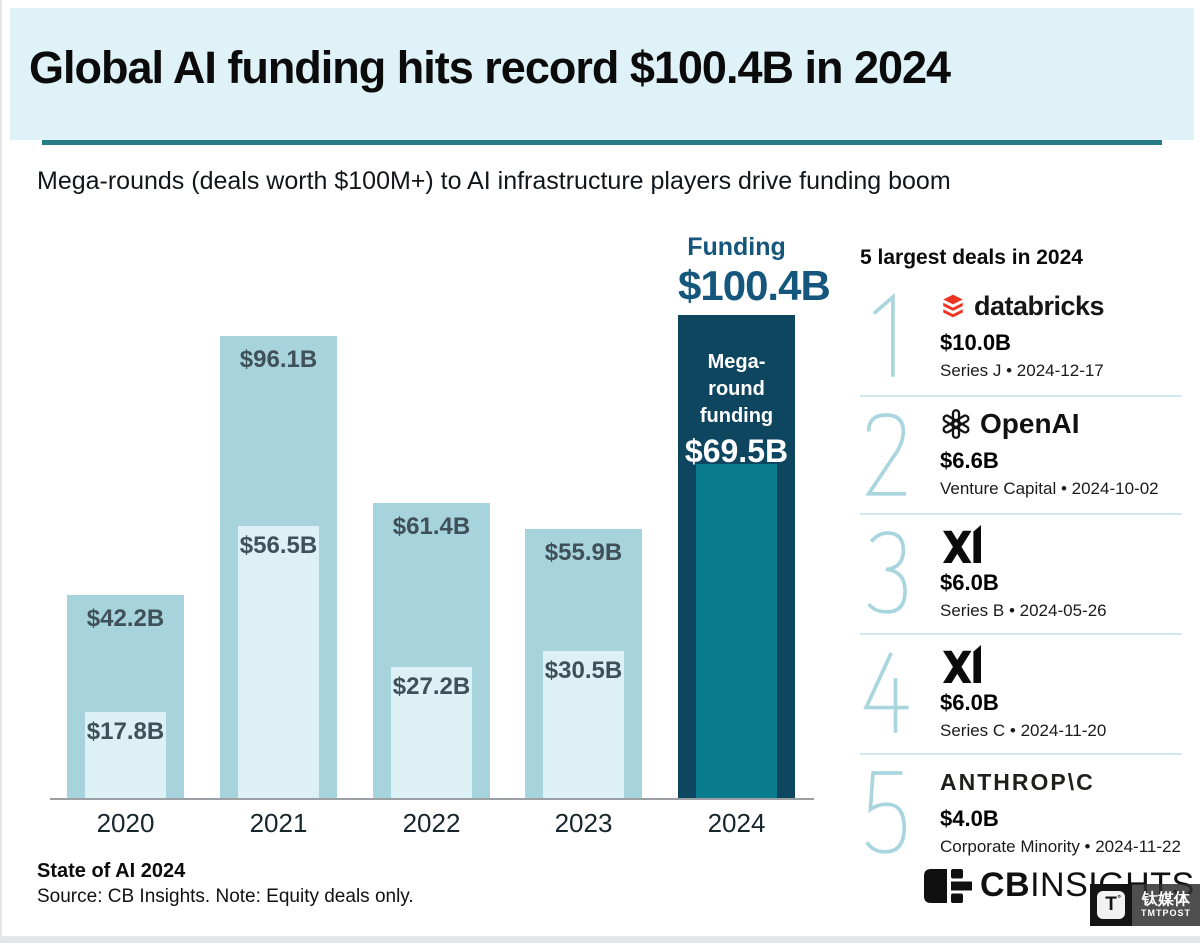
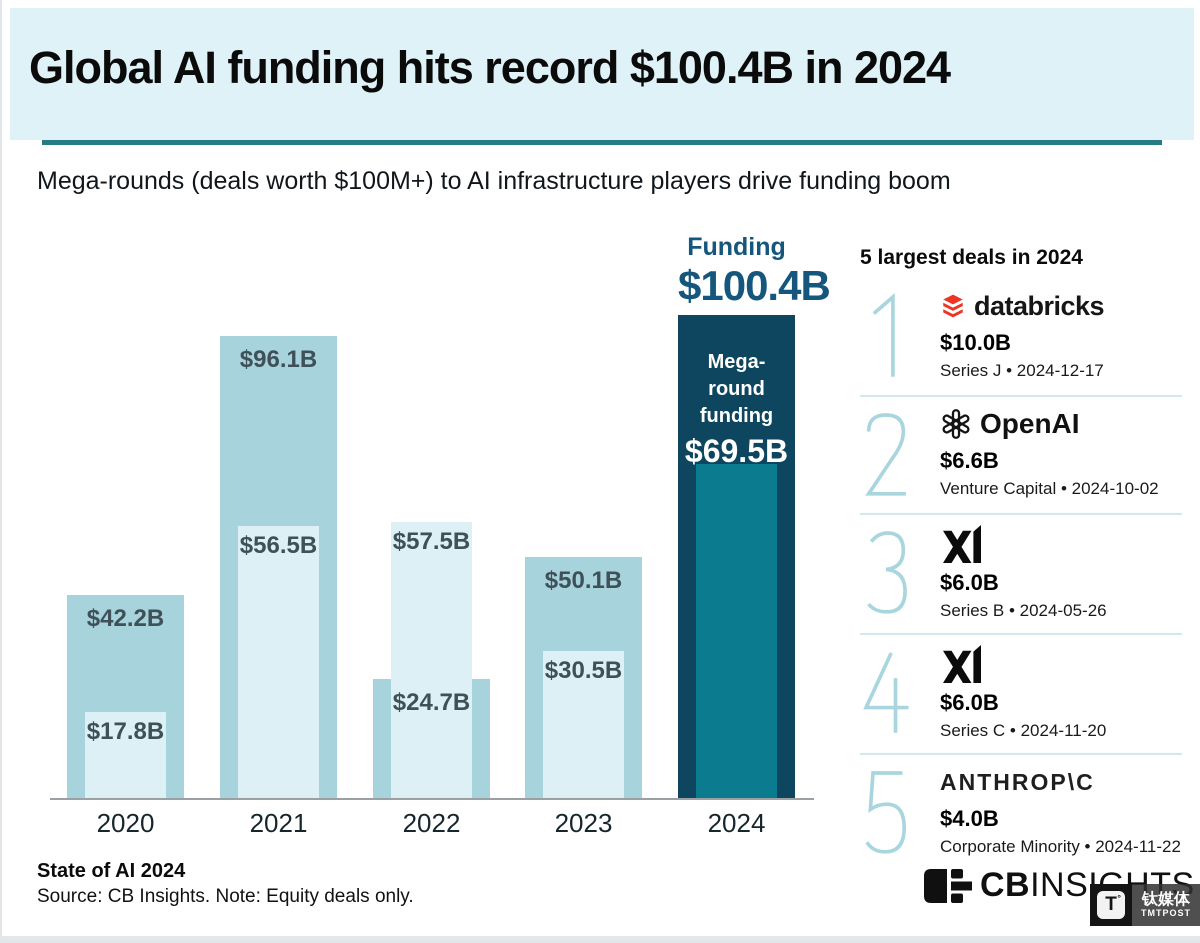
Funding/2022: $61.4B -> $24.7B
Mega-round funding/2022: $27.2B -> $57.5B
Funding/2023: $55.9B -> $50.1B
